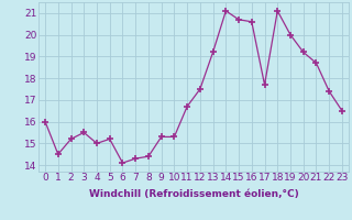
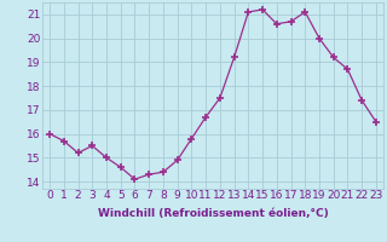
1: 14.5 -> 15.7
5: 15.2 -> 14.6
9: 15.3 -> 14.9
10: 15.3 -> 15.8
15: 20.7 -> 21.2
17: 17.7 -> 20.7
